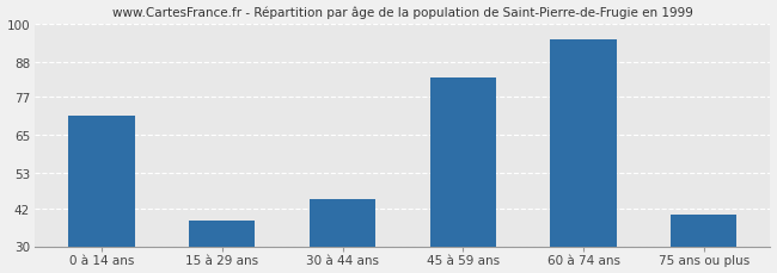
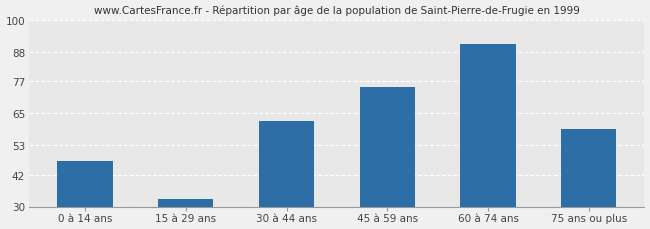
0 à 14 ans: 71 -> 47
15 à 29 ans: 38 -> 33
30 à 44 ans: 45 -> 62
45 à 59 ans: 83 -> 75
60 à 74 ans: 95 -> 91
75 ans ou plus: 40 -> 59
